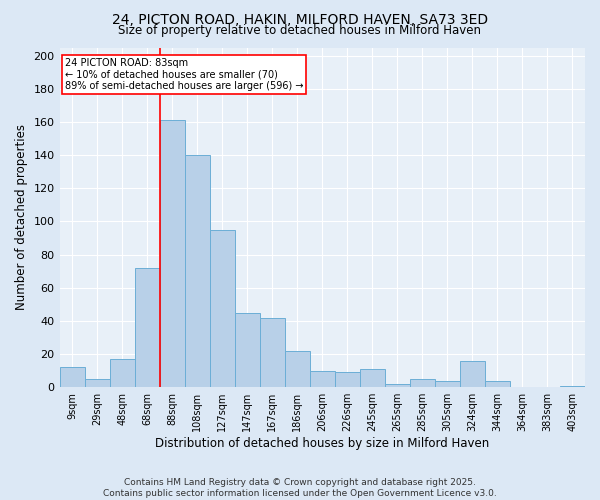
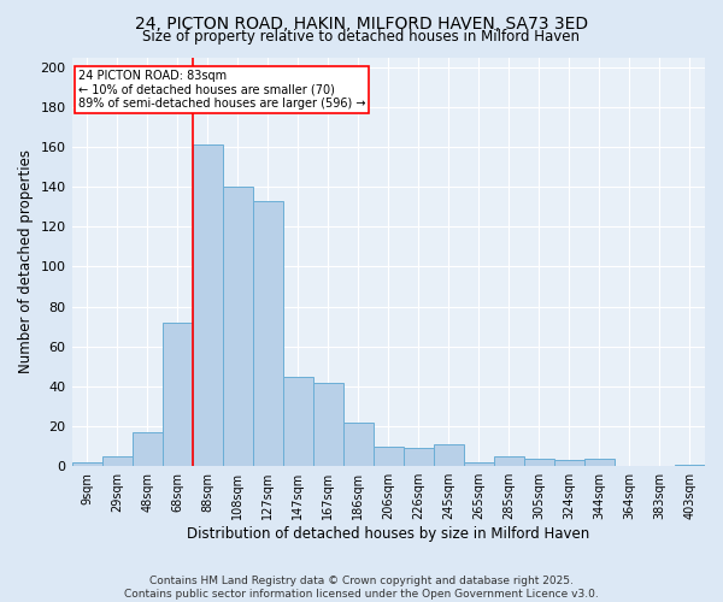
9sqm: 12 -> 2
127sqm: 95 -> 133
324sqm: 16 -> 3
